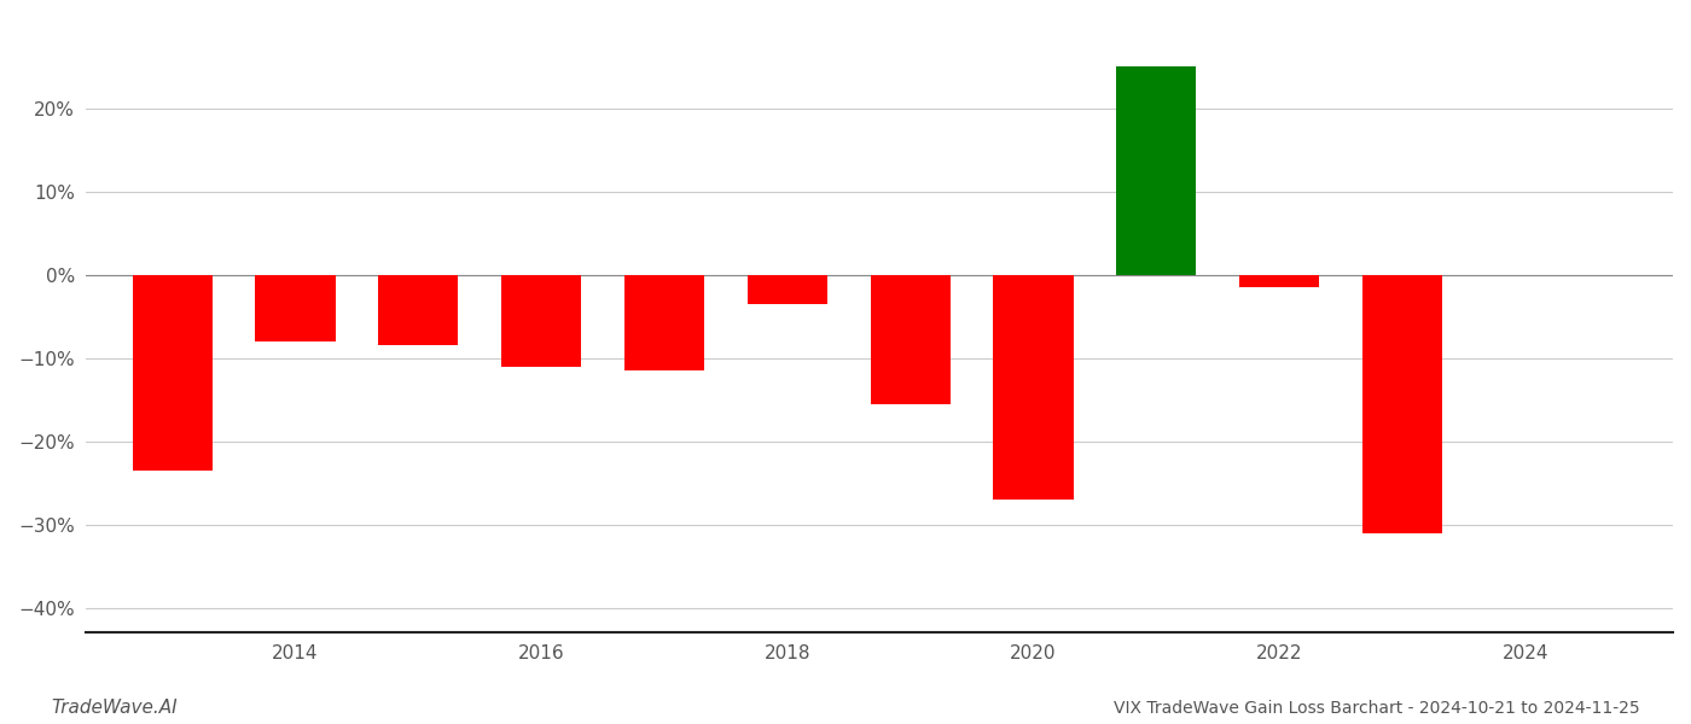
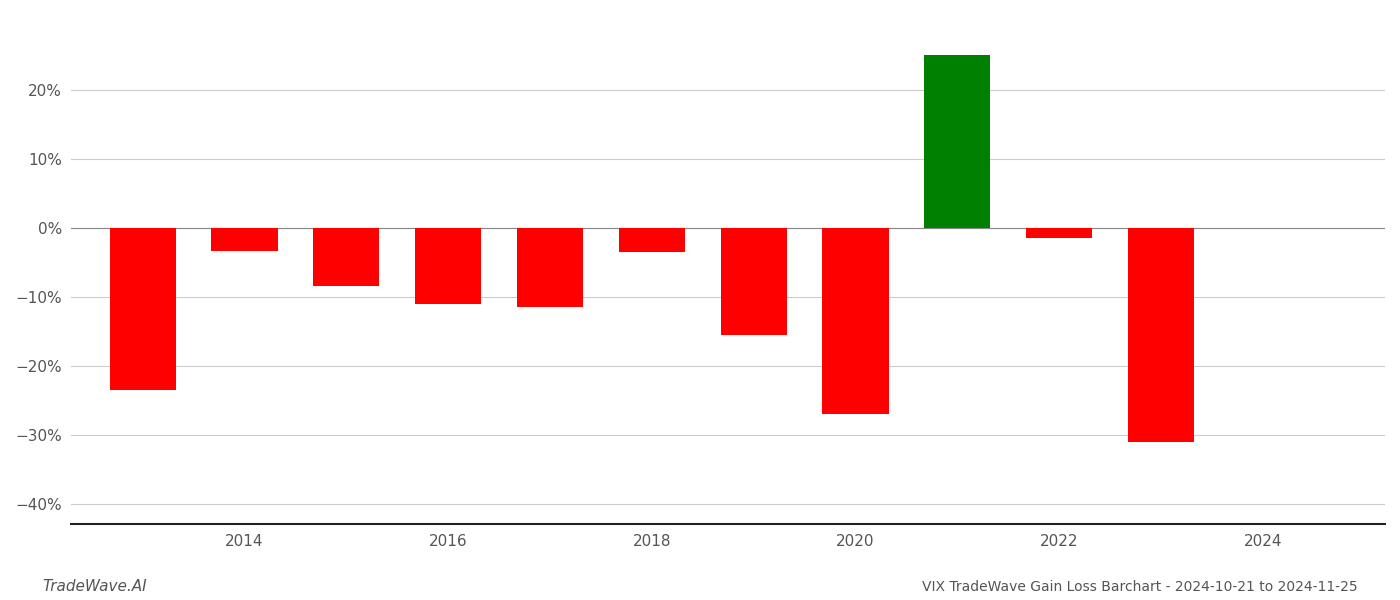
2014: -8.0% -> -3.4%
